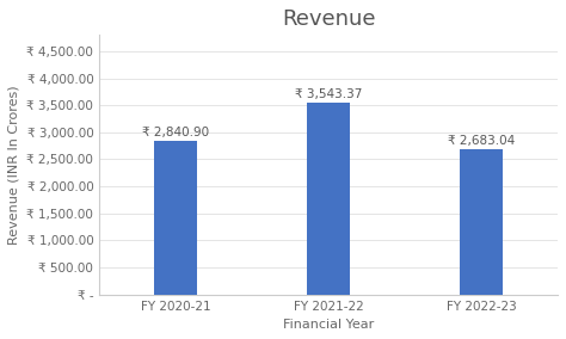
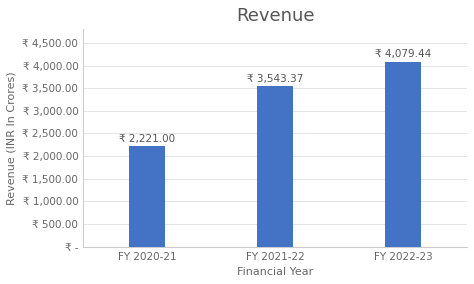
FY 2020-21: 2,840.90 -> 2,221.00
FY 2022-23: 2,683.04 -> 4,079.44
